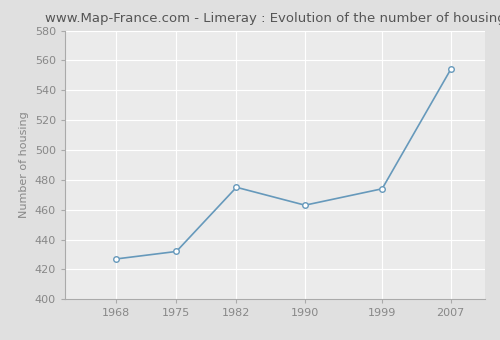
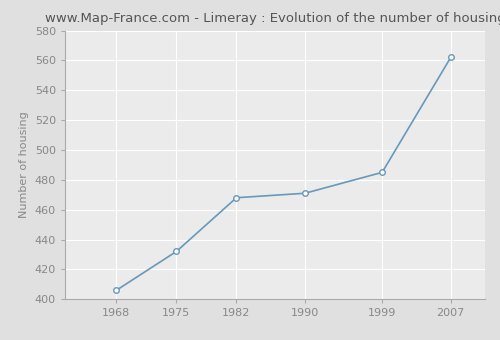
1968: 427 -> 406
1982: 475 -> 468
1990: 463 -> 471
1999: 474 -> 485
2007: 554 -> 562
